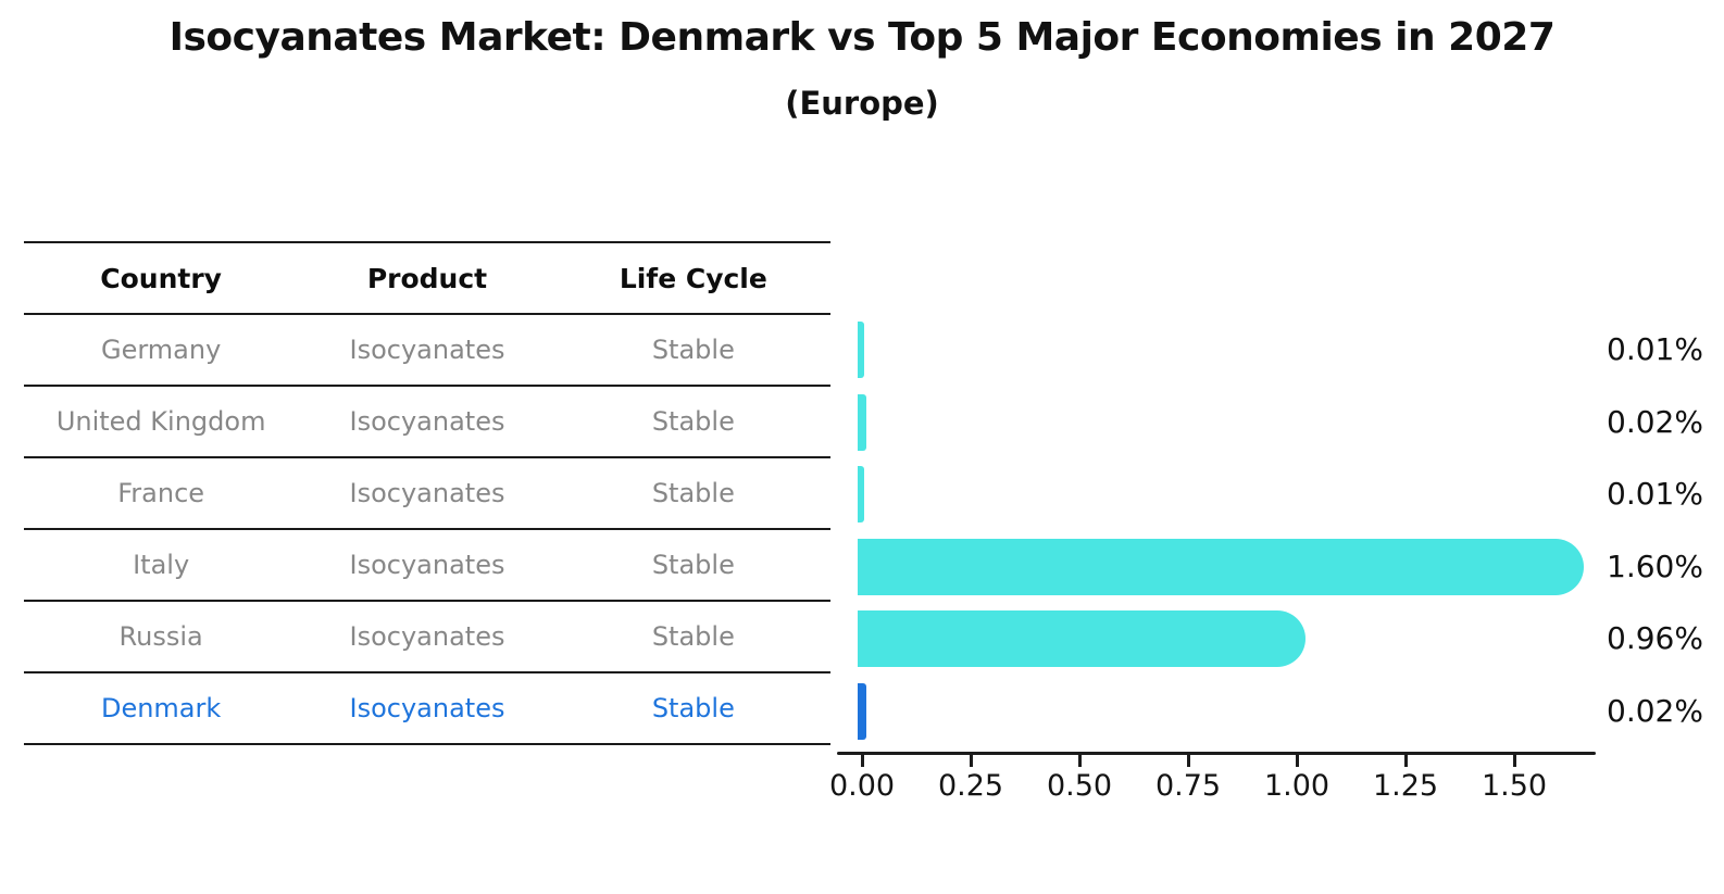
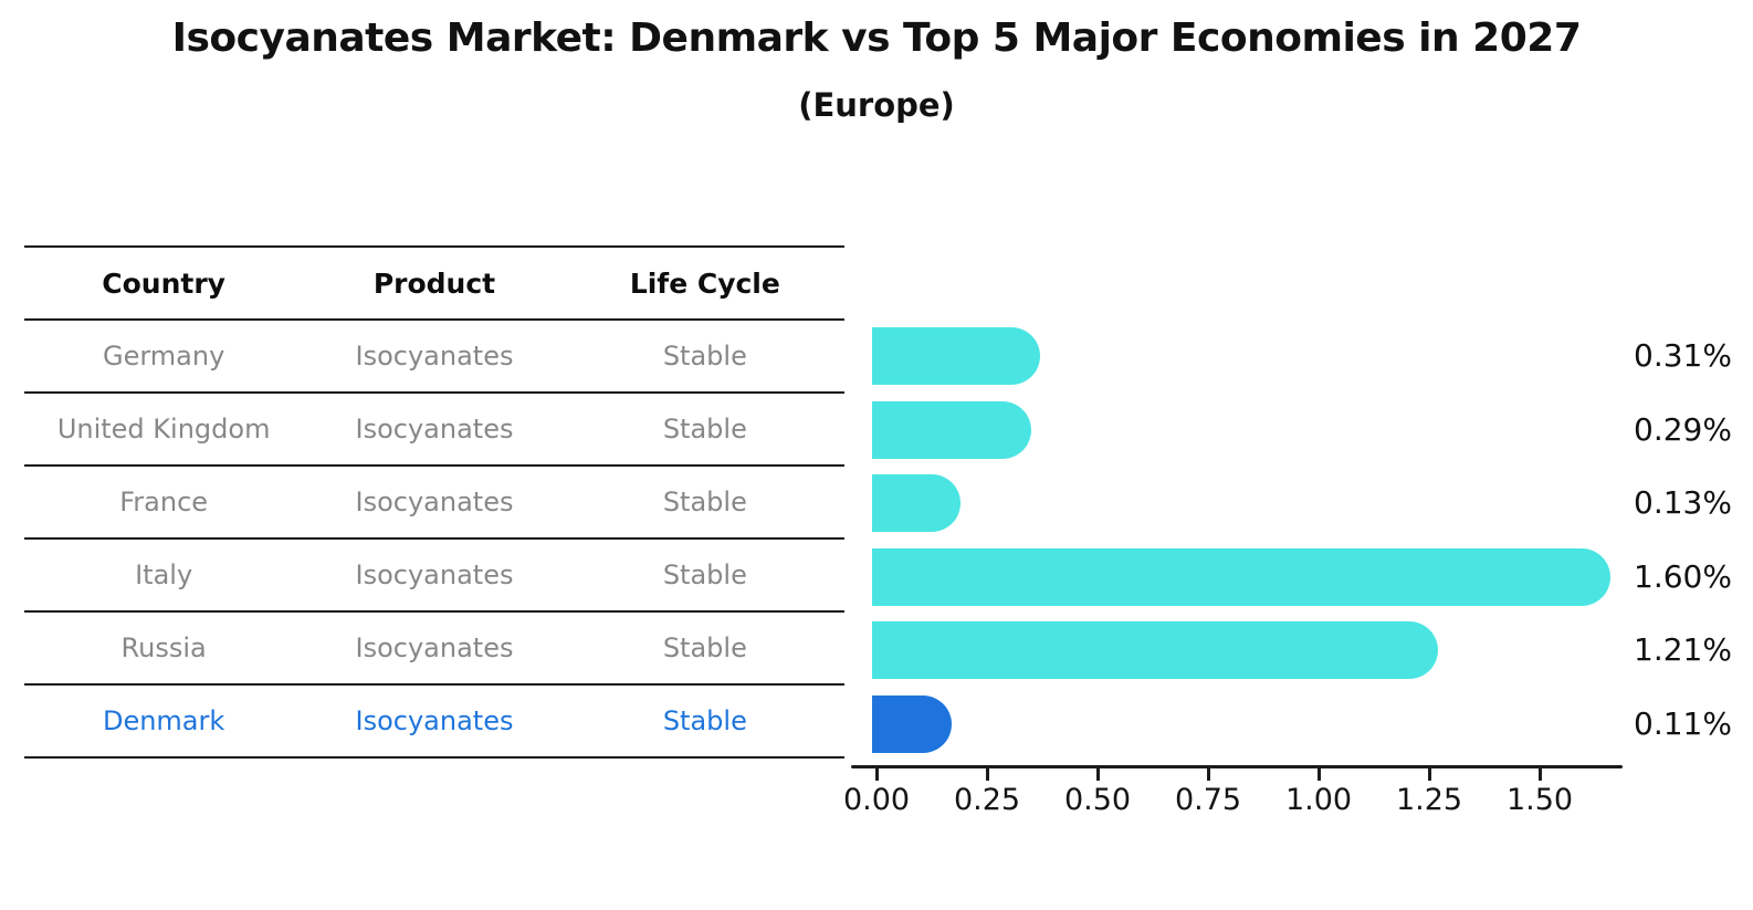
Germany: 0.01% -> 0.31%
United Kingdom: 0.02% -> 0.29%
France: 0.01% -> 0.13%
Russia: 0.96% -> 1.21%
Denmark: 0.02% -> 0.11%
